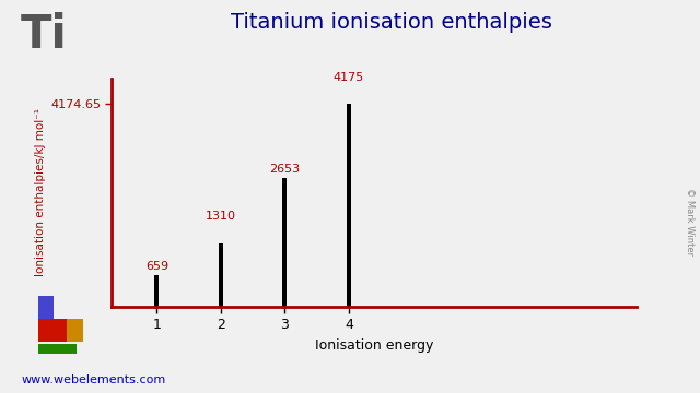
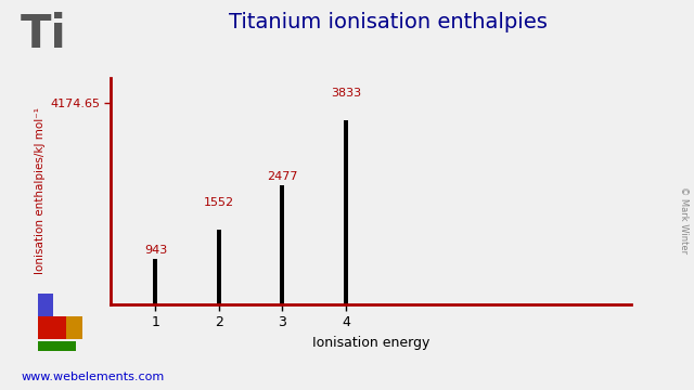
1: 659 -> 943
2: 1310 -> 1552
3: 2653 -> 2477
4: 4175 -> 3833
